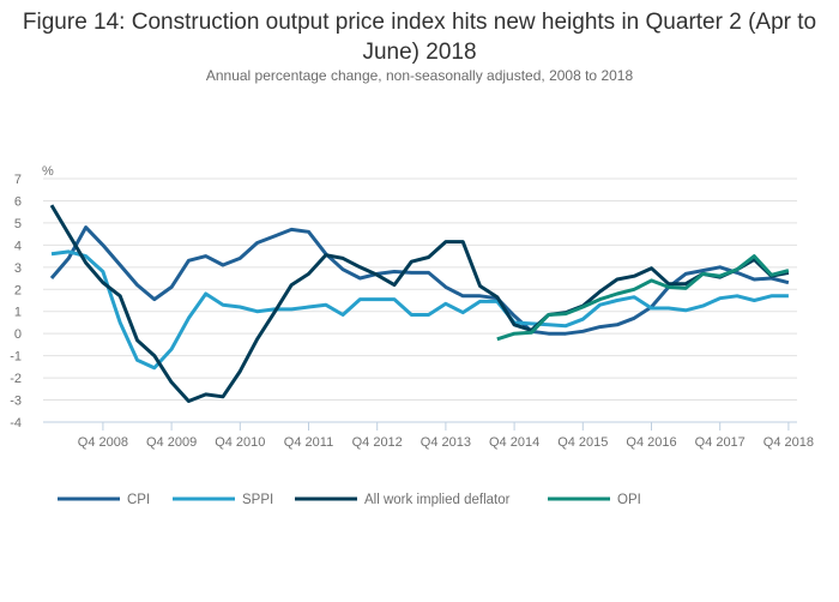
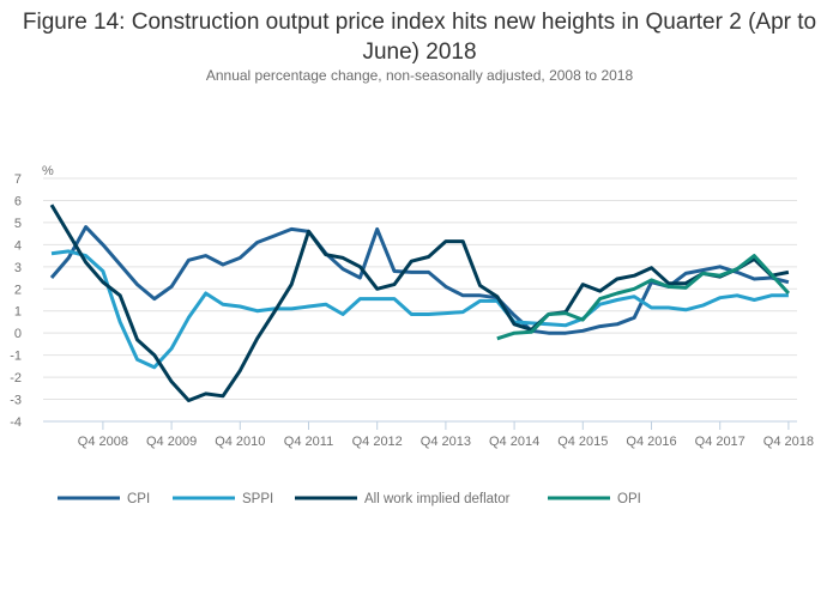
All work implied deflator/Q4 2011: 2.7 -> 4.6
CPI/Q4 2012: 2.7 -> 4.7
All work implied deflator/Q4 2012: 2.6 -> 2.0
SPPI/Q4 2013: 1.4 -> 0.9
All work implied deflator/Q4 2015: 1.2 -> 2.2
OPI/Q4 2015: 1.2 -> 0.6
CPI/Q4 2016: 1.2 -> 2.3
OPI/Q4 2018: 2.9 -> 1.8
